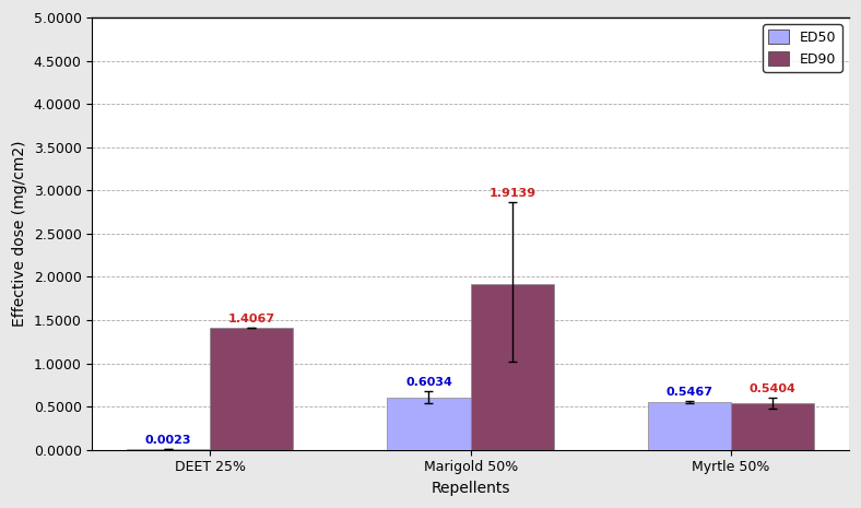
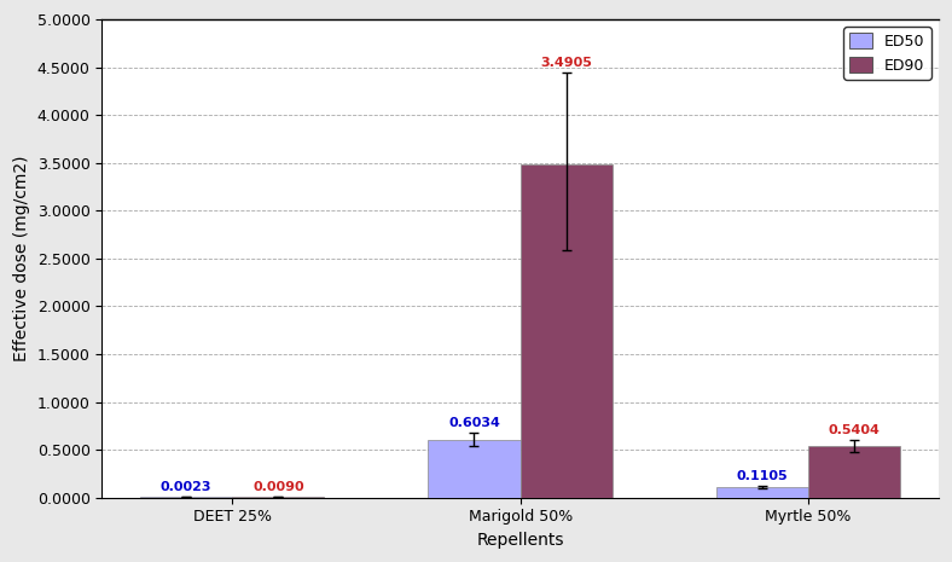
ED90/DEET 25%: 1.4067 -> 0.0090
ED90/Marigold 50%: 1.9139 -> 3.4905
ED50/Myrtle 50%: 0.5467 -> 0.1105
